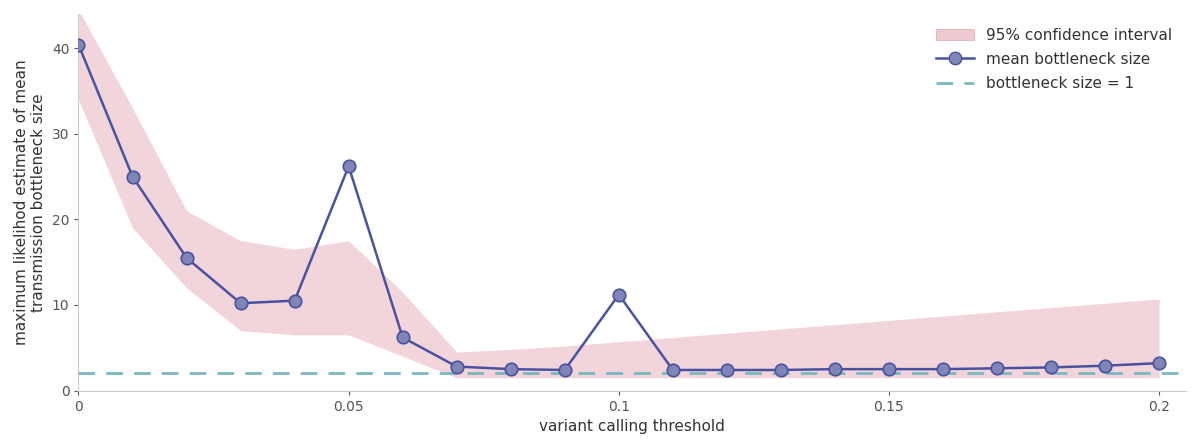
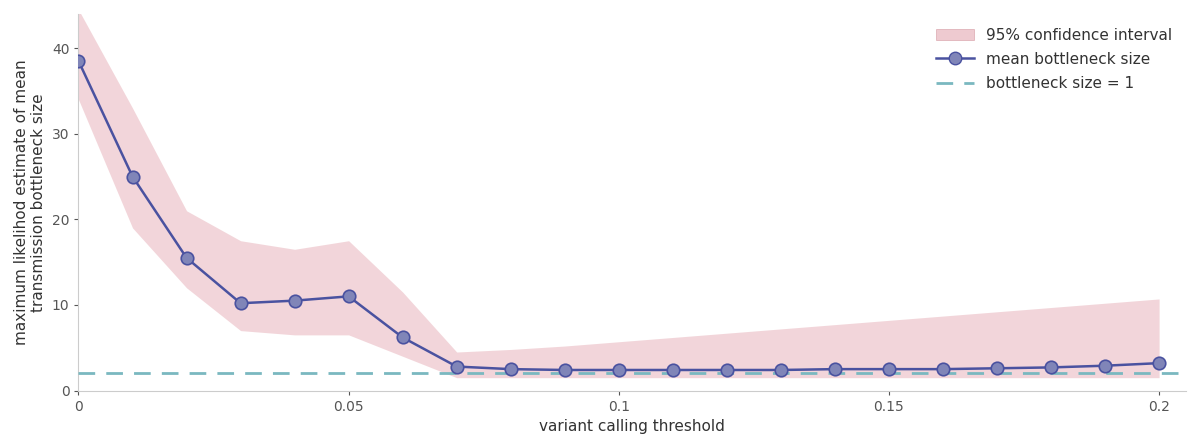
mean bottleneck size/0: 40.4 -> 38.5
mean bottleneck size/0.05: 26.2 -> 11.0
mean bottleneck size/0.1: 11.2 -> 2.4
